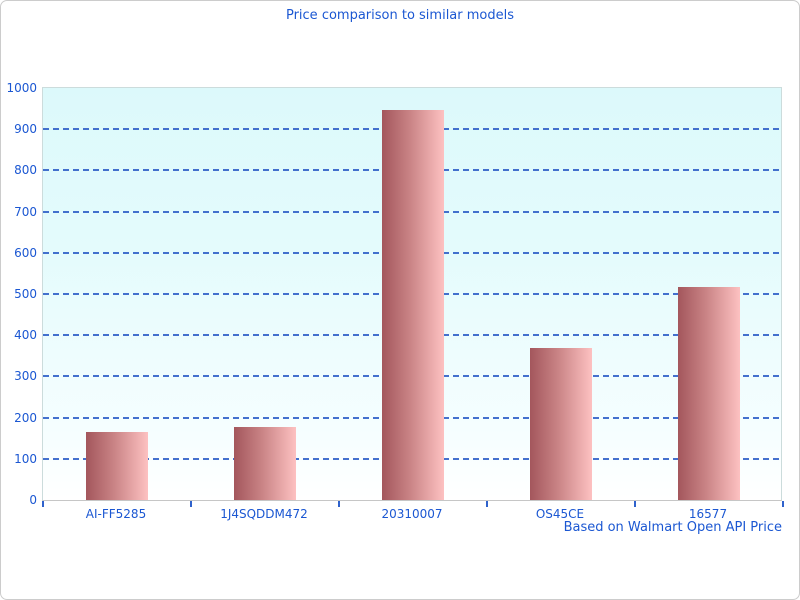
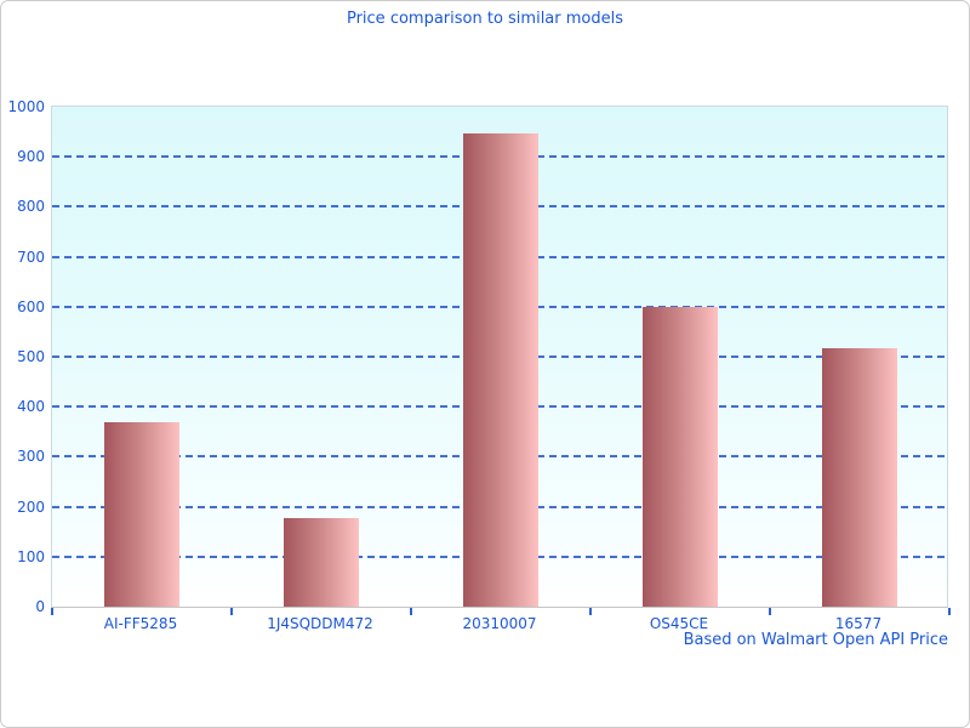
AI-FF5285: 160 -> 370
OS45CE: 370 -> 600
